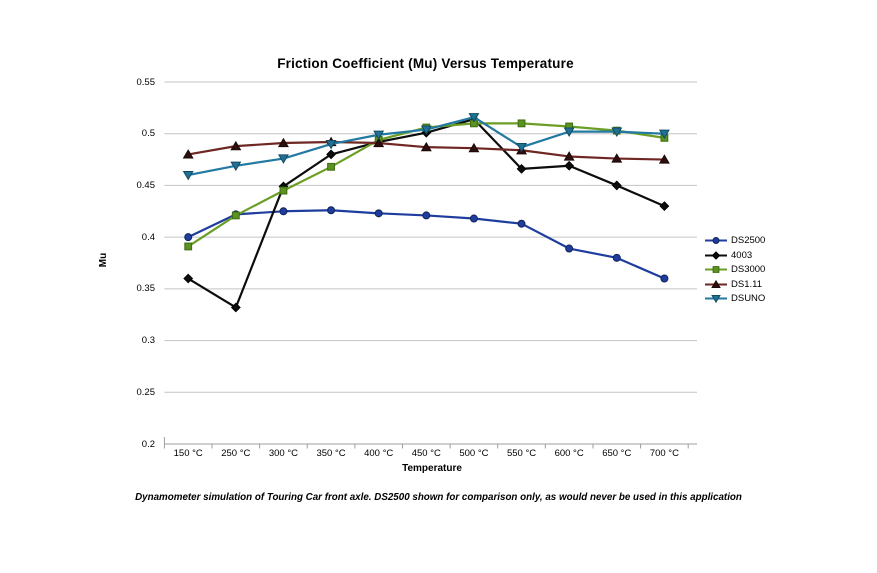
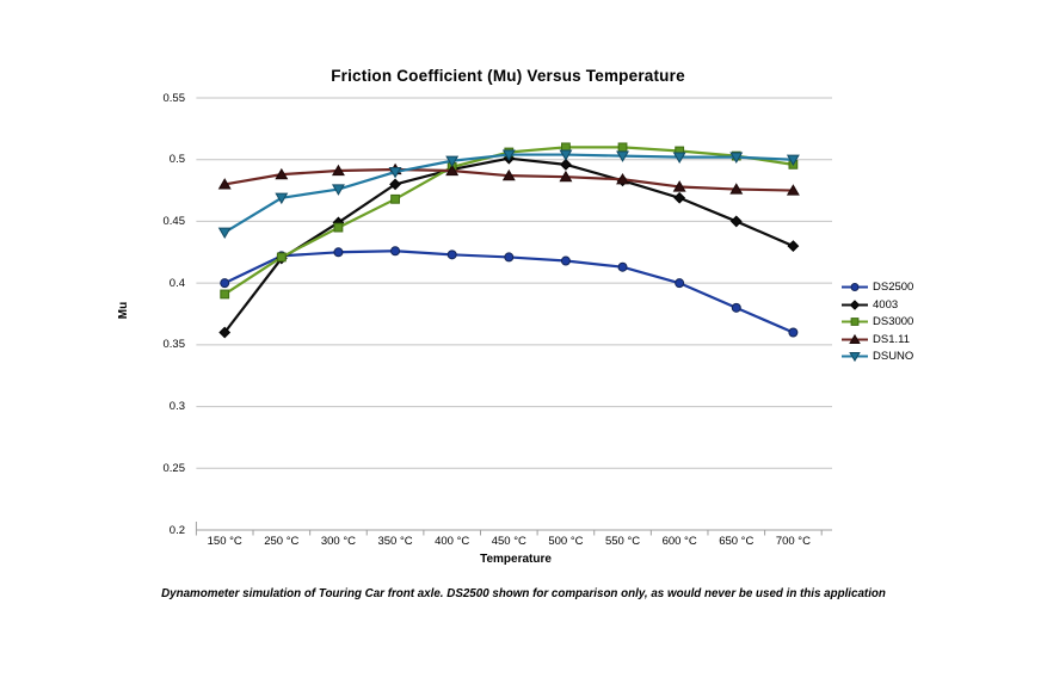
DSUNO/150 °C: 0.460 -> 0.441
4003/250 °C: 0.332 -> 0.420
4003/500 °C: 0.514 -> 0.496
DSUNO/500 °C: 0.516 -> 0.504
4003/550 °C: 0.466 -> 0.483
DSUNO/550 °C: 0.487 -> 0.503
DS2500/600 °C: 0.389 -> 0.400
